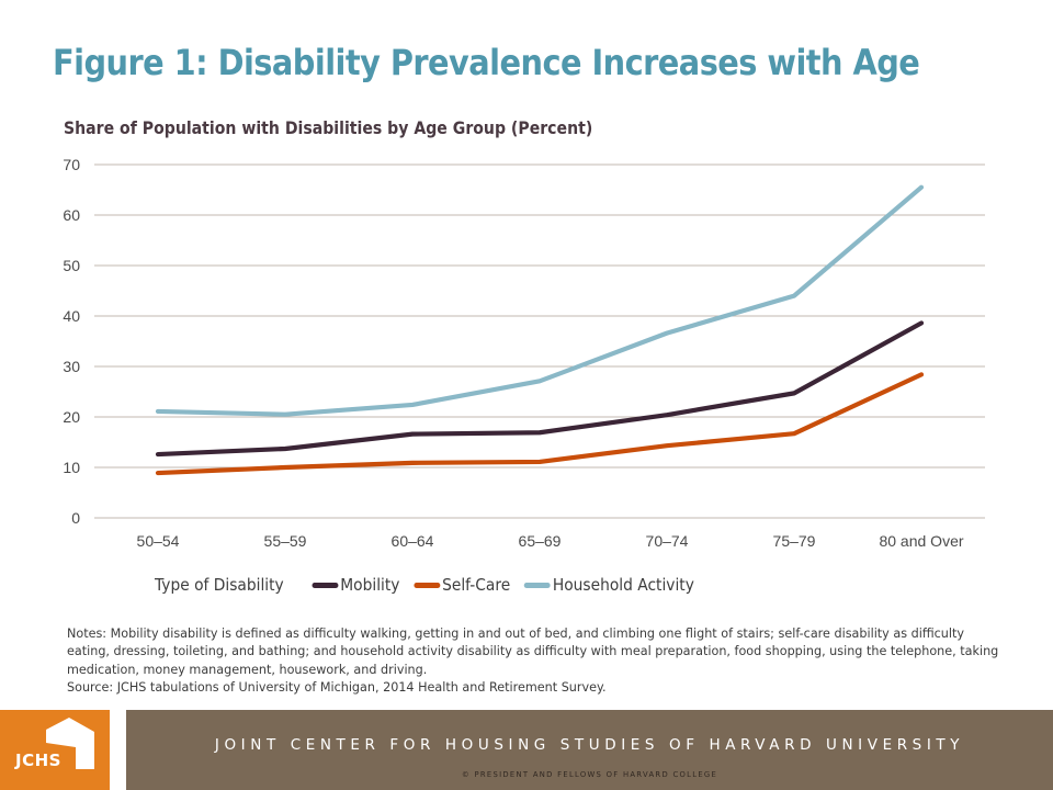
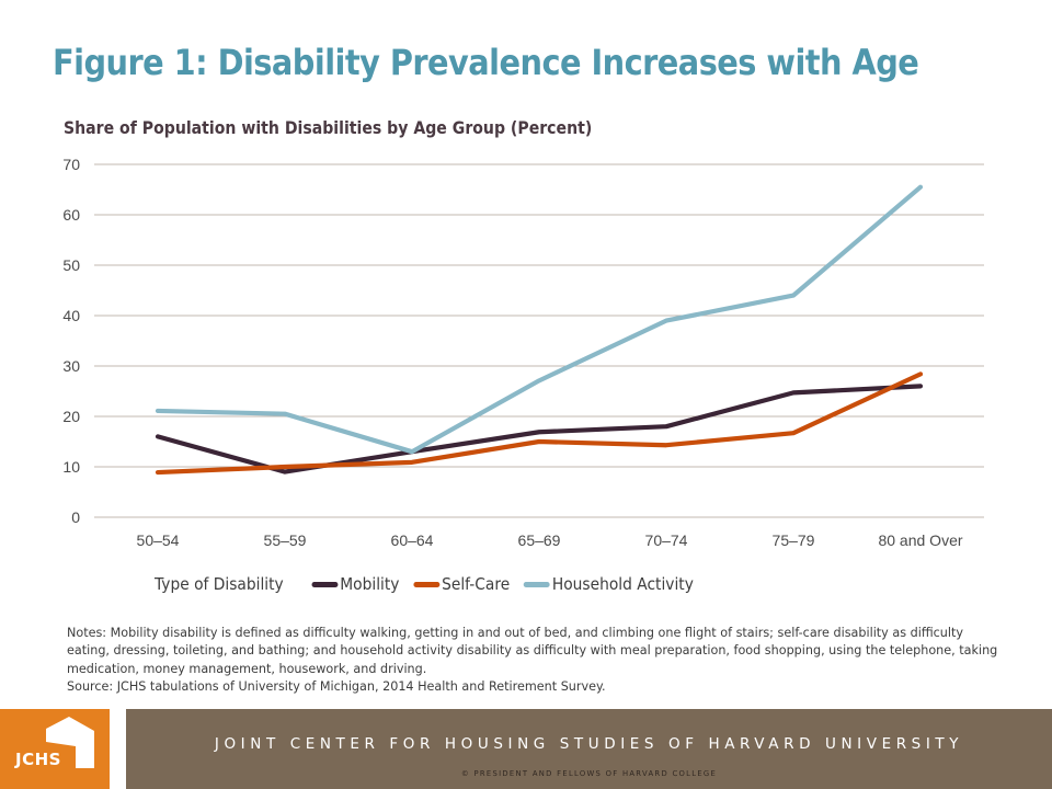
Mobility/50–54: 13 -> 16
Mobility/55–59: 14 -> 9
Mobility/60–64: 17 -> 13
Household Activity/60–64: 22 -> 13
Self-Care/65–69: 11 -> 15
Mobility/70–74: 20 -> 18
Household Activity/70–74: 37 -> 39
Mobility/80 and Over: 39 -> 26
